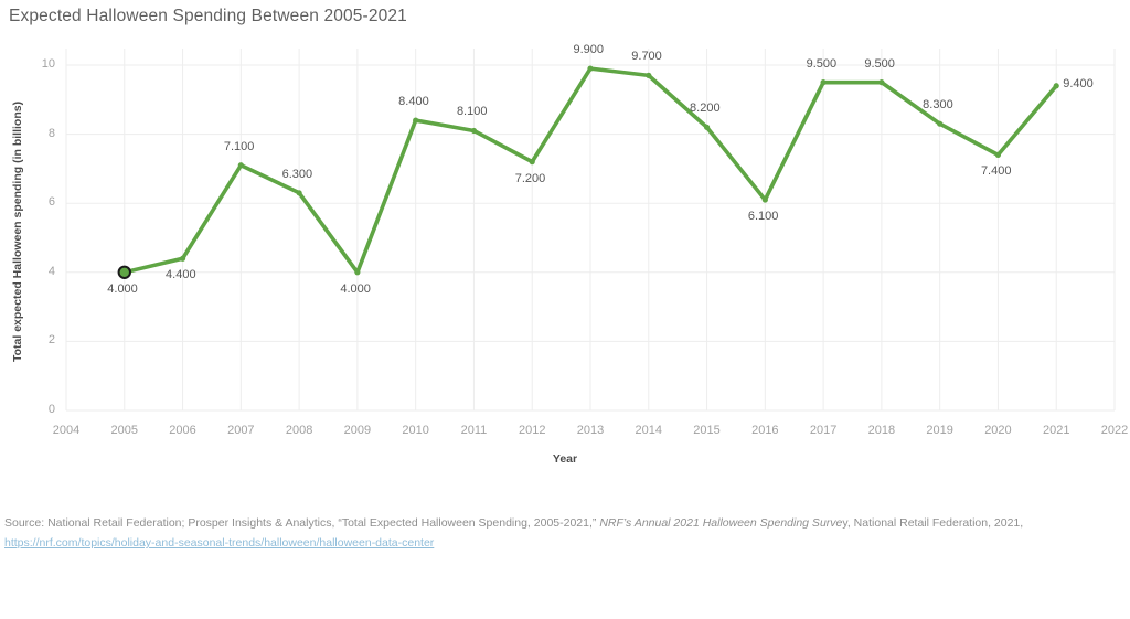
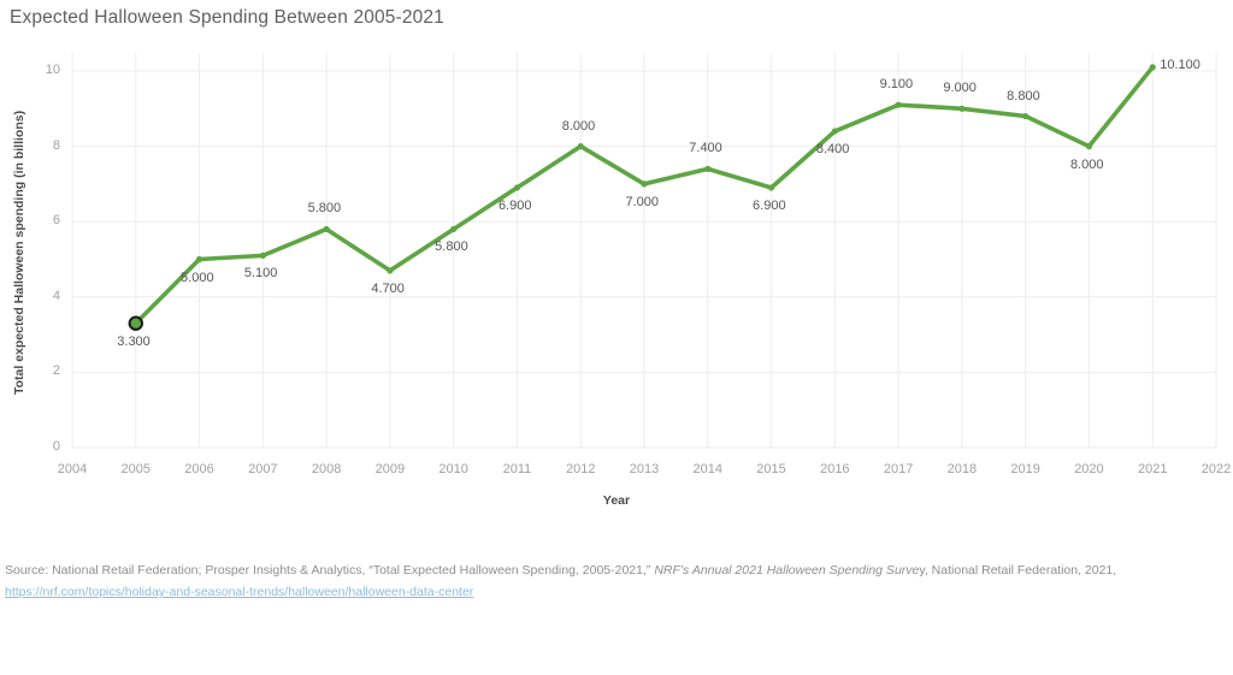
2005: 4.000 -> 3.300
2006: 4.400 -> 5.000
2007: 7.100 -> 5.100
2008: 6.300 -> 5.800
2009: 4.000 -> 4.700
2010: 8.400 -> 5.800
2011: 8.100 -> 6.900
2012: 7.200 -> 8.000
2013: 9.900 -> 7.000
2014: 9.700 -> 7.400
2015: 8.200 -> 6.900
2016: 6.100 -> 8.400
2017: 9.500 -> 9.100
2018: 9.500 -> 9.000
2019: 8.300 -> 8.800
2020: 7.400 -> 8.000
2021: 9.400 -> 10.100
